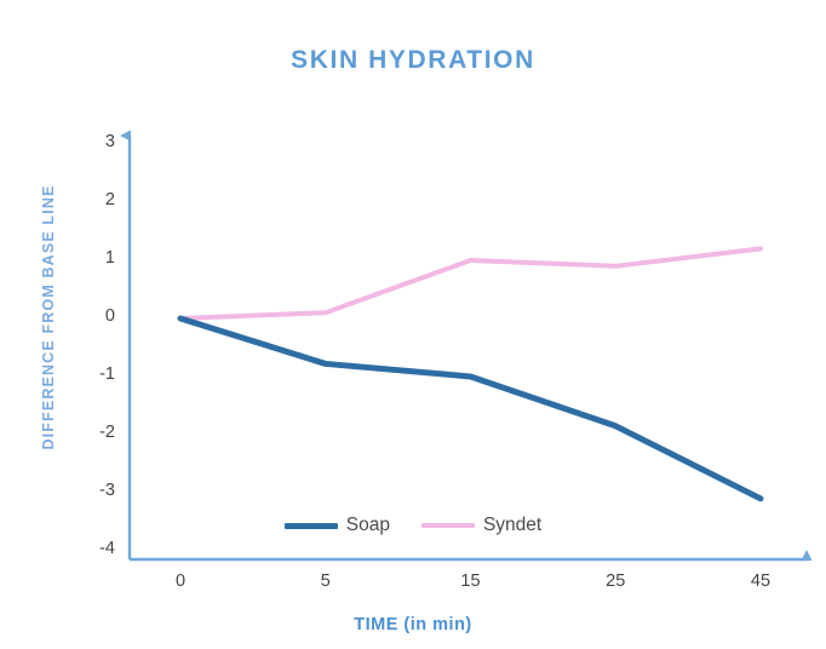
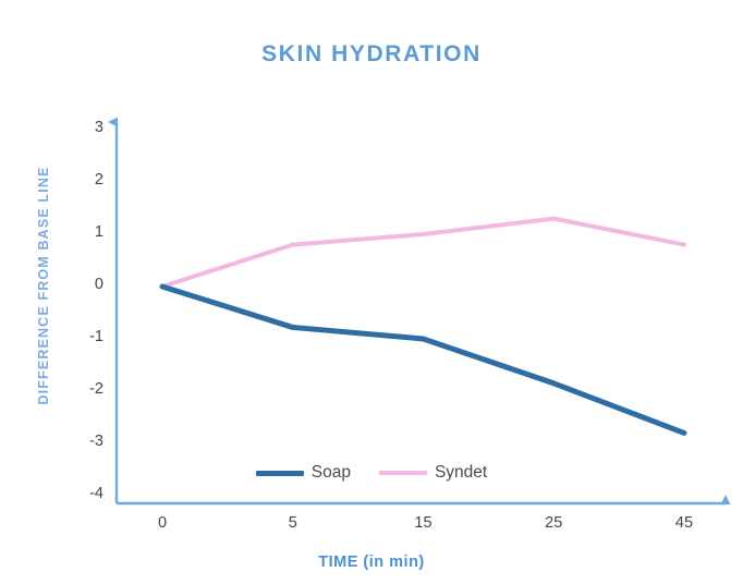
Syndet/5: 0.1 -> 0.8
Syndet/25: 0.9 -> 1.3
Soap/45: -3.1 -> -2.8
Syndet/45: 1.2 -> 0.8
